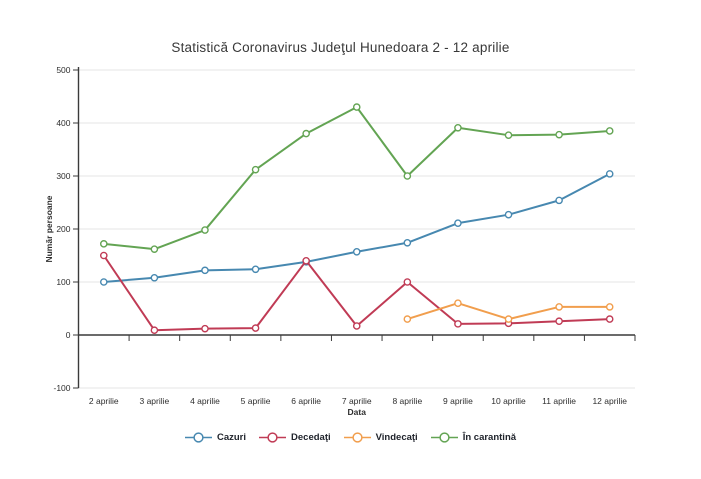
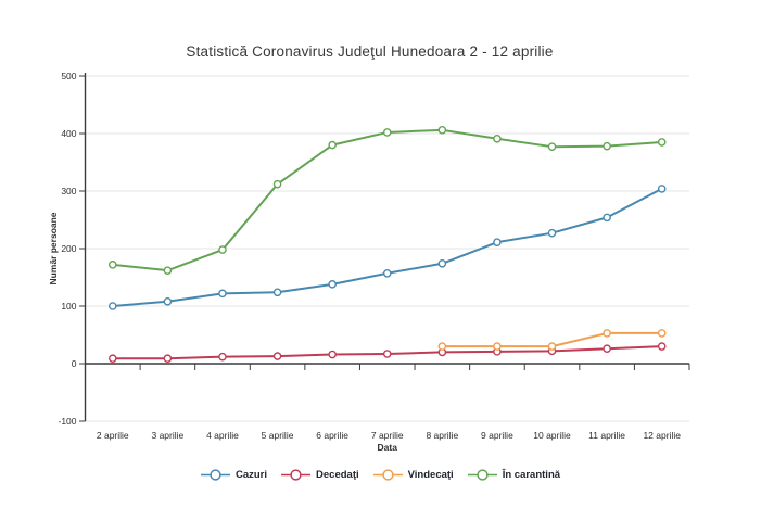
Decedaţi/2 aprilie: 150 -> 10
Decedaţi/6 aprilie: 140 -> 20
În carantină/7 aprilie: 430 -> 400
Decedaţi/8 aprilie: 100 -> 20
În carantină/8 aprilie: 300 -> 410
Vindecaţi/9 aprilie: 60 -> 30
